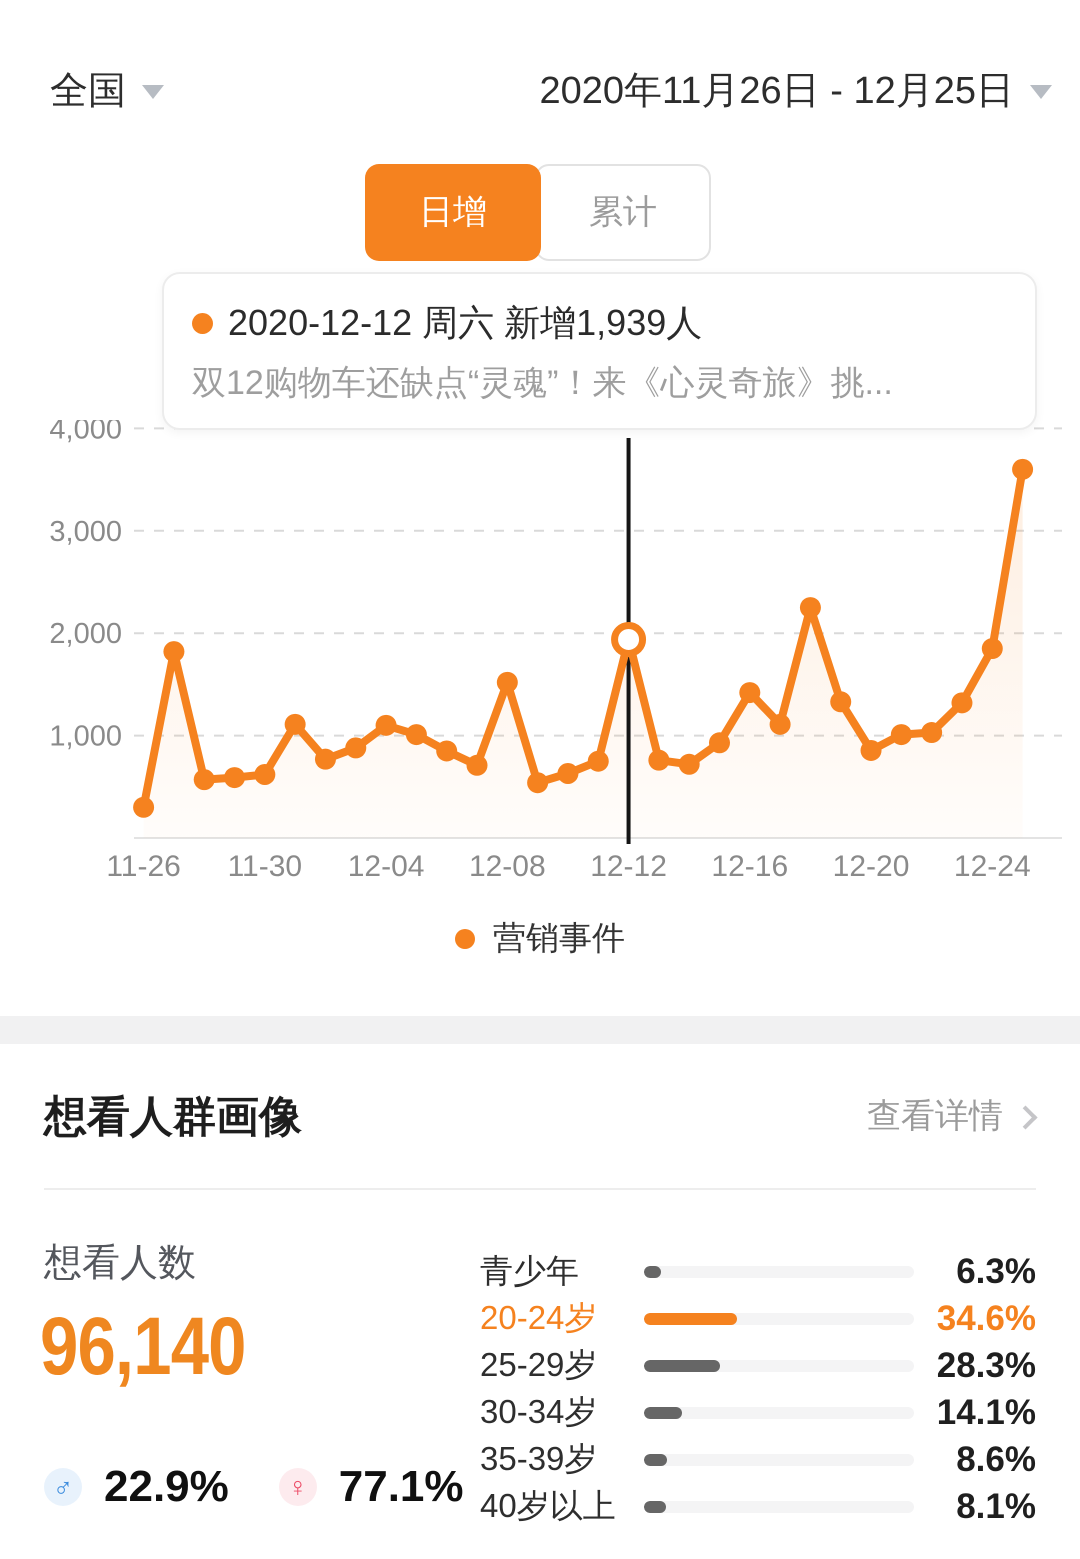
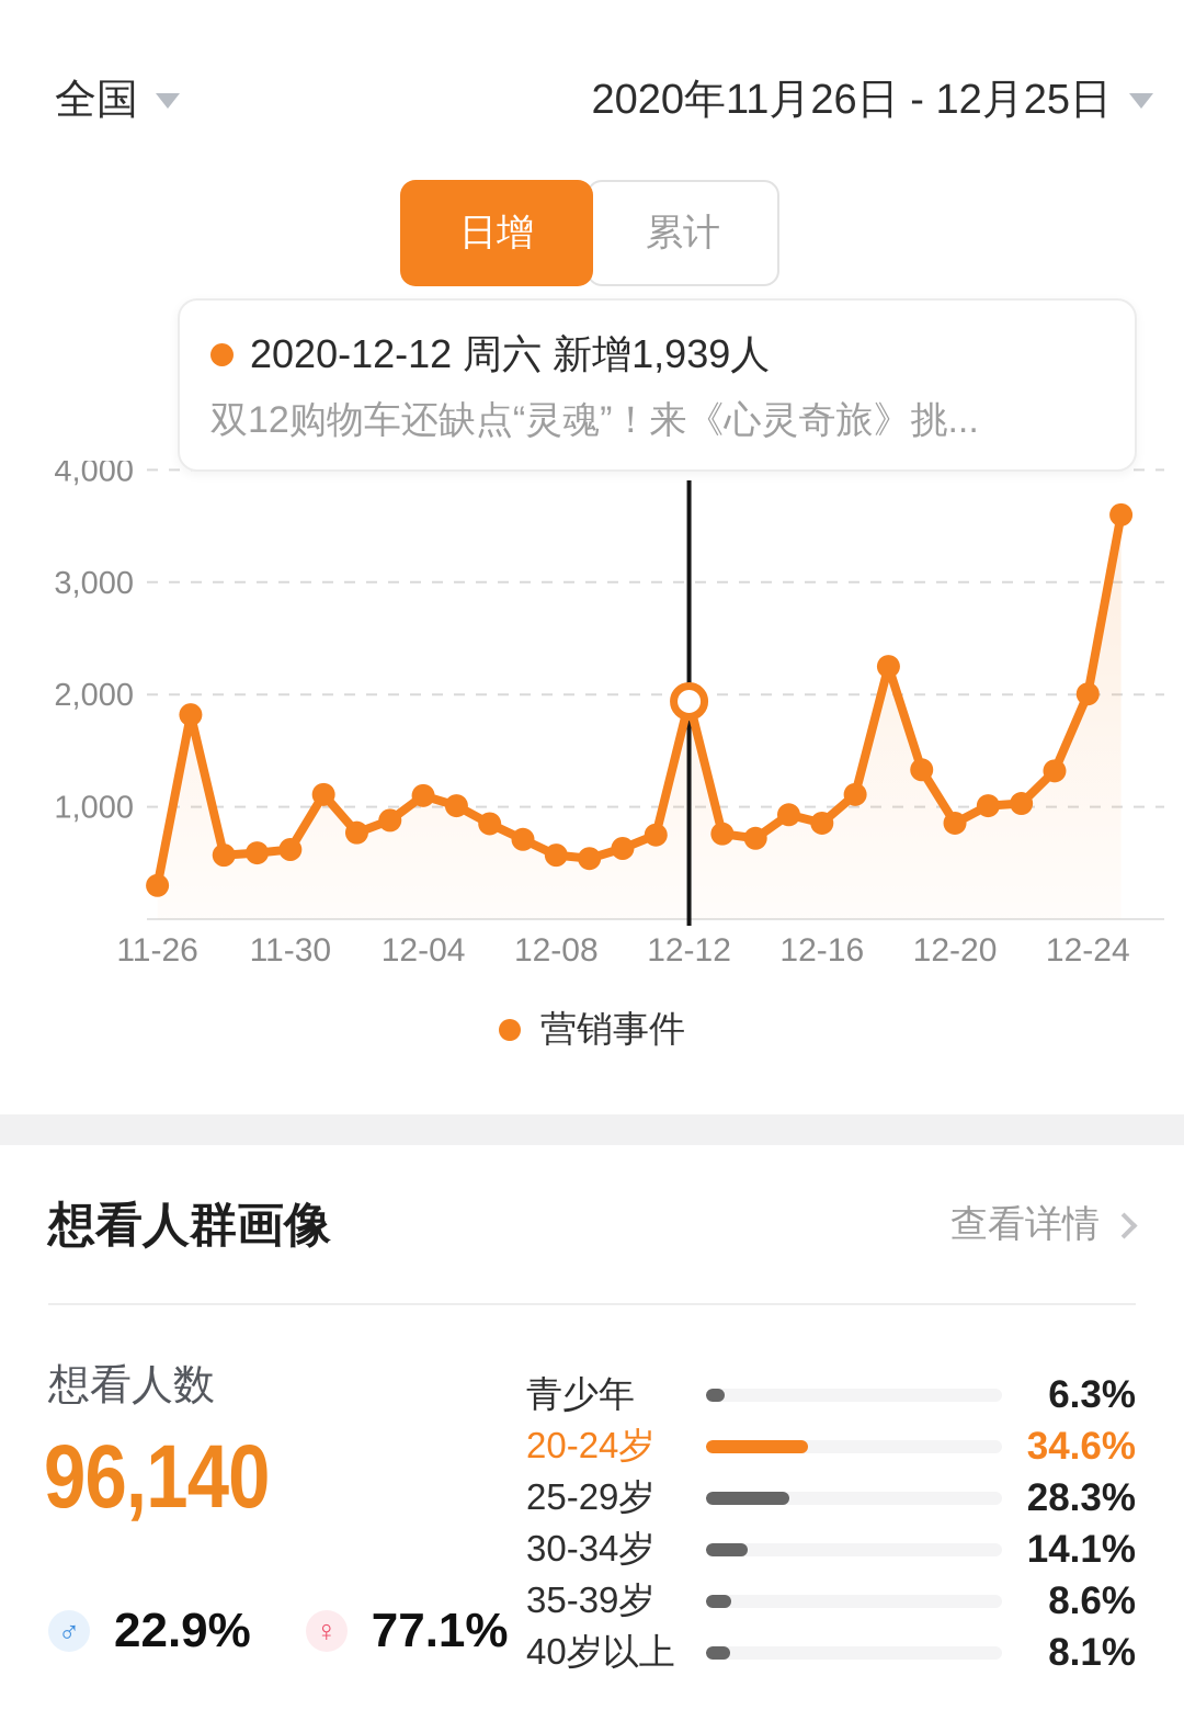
12-08: 1520 -> 570
12-16: 1420 -> 860
12-24: 1850 -> 2000
